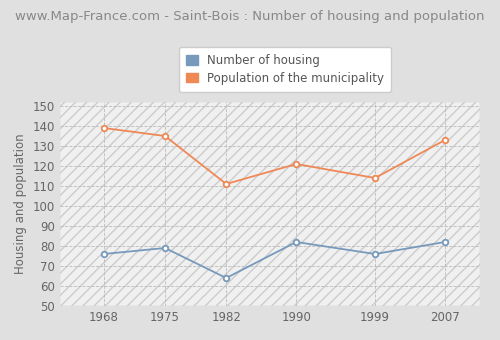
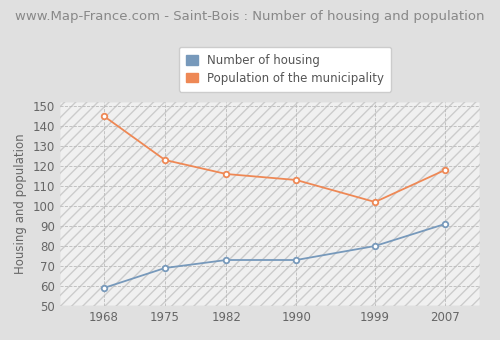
Number of housing/1968: 76 -> 59
Population of the municipality/1968: 139 -> 145
Number of housing/1975: 79 -> 69
Population of the municipality/1975: 135 -> 123
Number of housing/1982: 64 -> 73
Population of the municipality/1982: 111 -> 116
Number of housing/1990: 82 -> 73
Population of the municipality/1990: 121 -> 113
Number of housing/1999: 76 -> 80
Population of the municipality/1999: 114 -> 102
Number of housing/2007: 82 -> 91
Population of the municipality/2007: 133 -> 118
